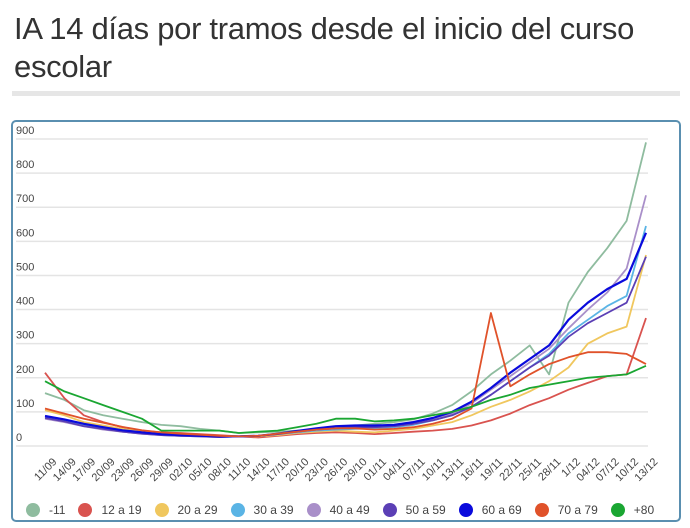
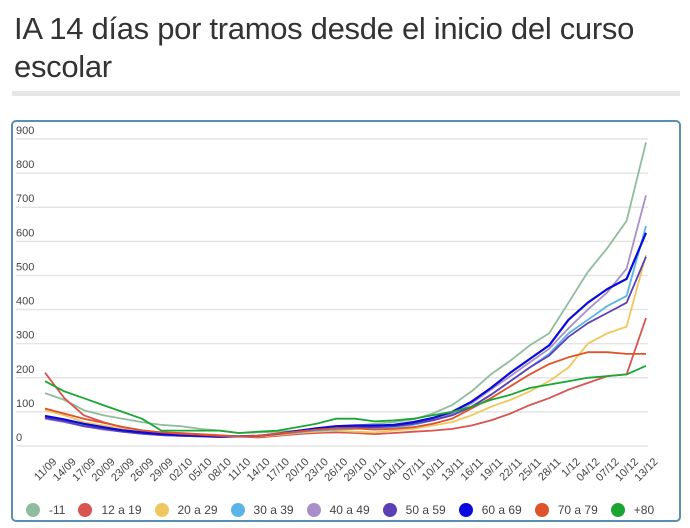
70 a 79/19/11: 390 -> 140
-11/28/11: 210 -> 330
70 a 79/13/12: 240 -> 270
